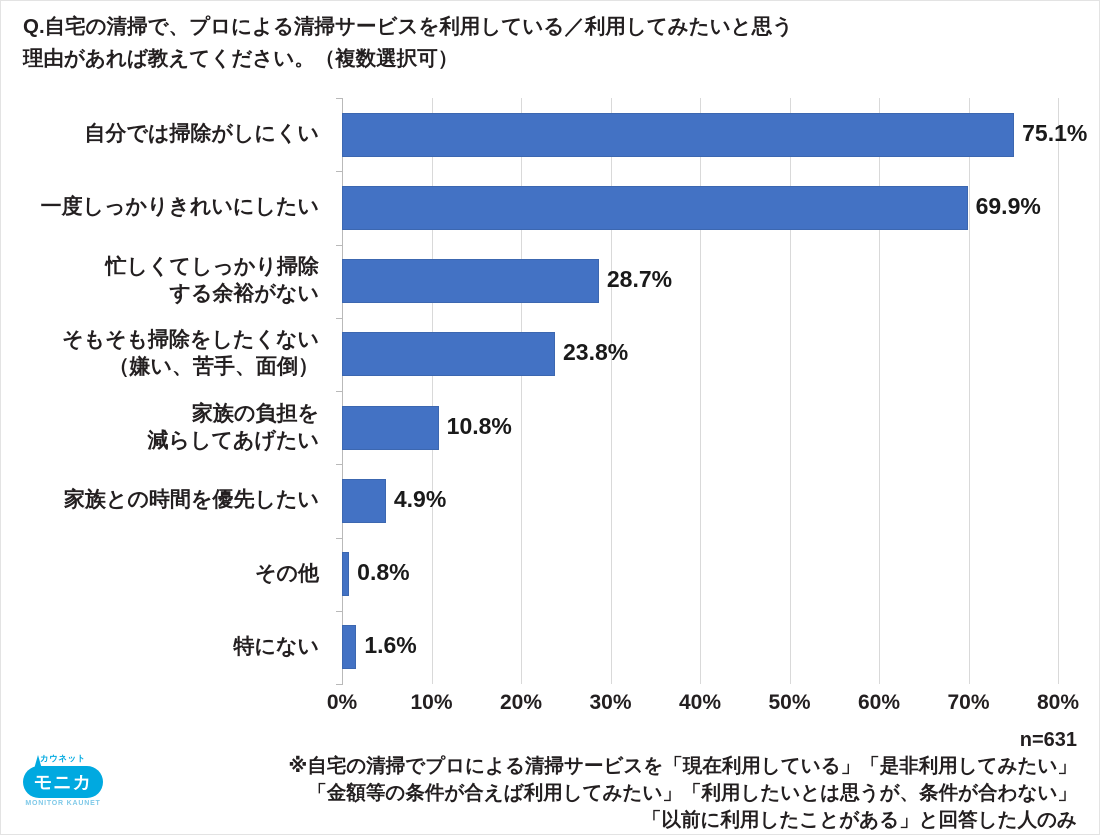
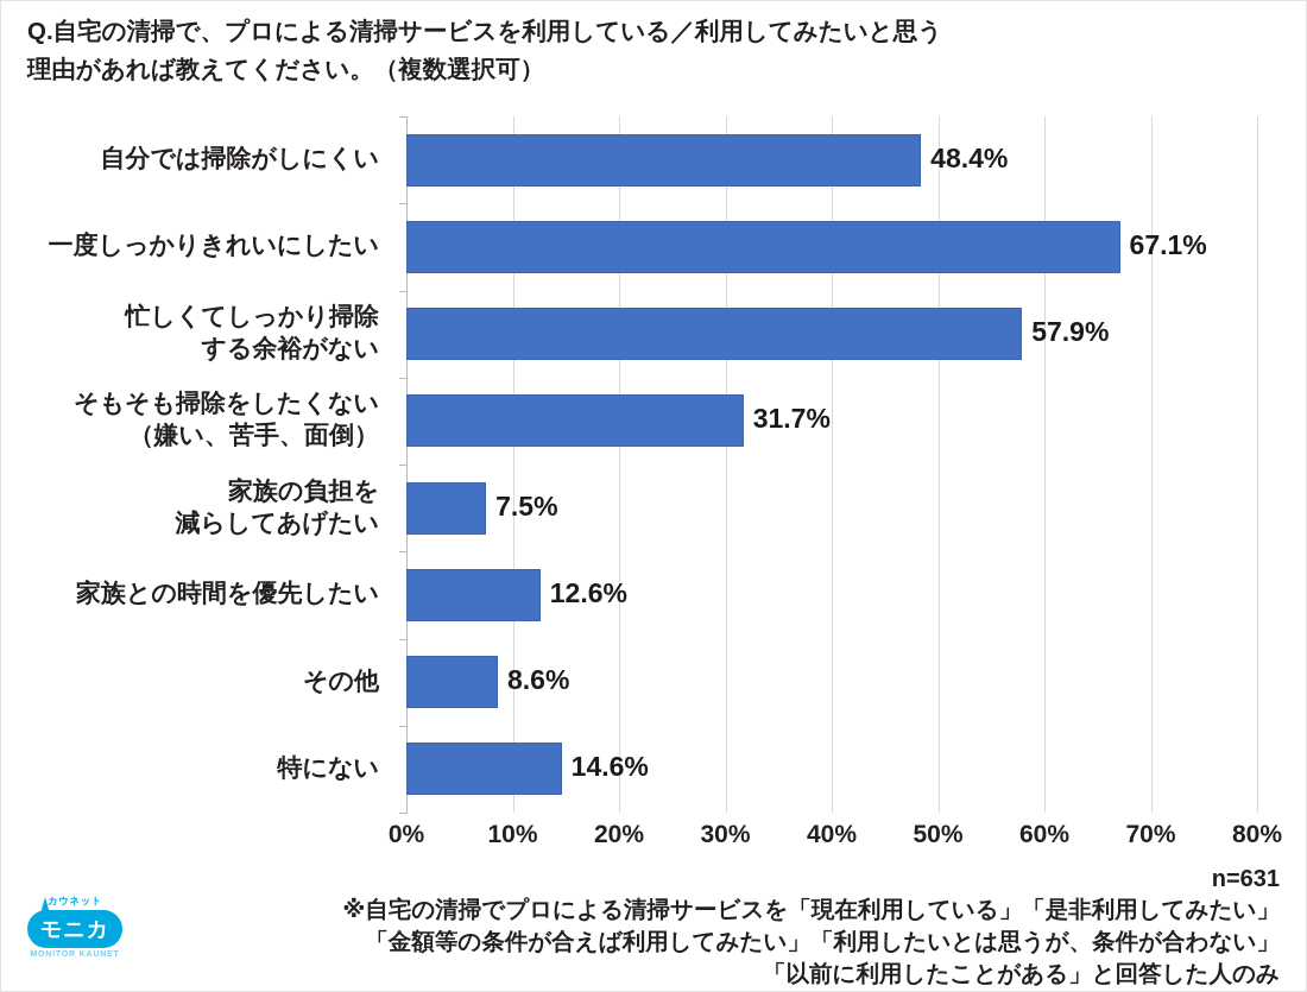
自分では掃除がしにくい: 75.1% -> 48.4%
一度しっかりきれいにしたい: 69.9% -> 67.1%
忙しくてしっかり掃除 する余裕がない: 28.7% -> 57.9%
そもそも掃除をしたくない （嫌い、苦手、面倒）: 23.8% -> 31.7%
家族の負担を 減らしてあげたい: 10.8% -> 7.5%
家族との時間を優先したい: 4.9% -> 12.6%
その他: 0.8% -> 8.6%
特にない: 1.6% -> 14.6%
